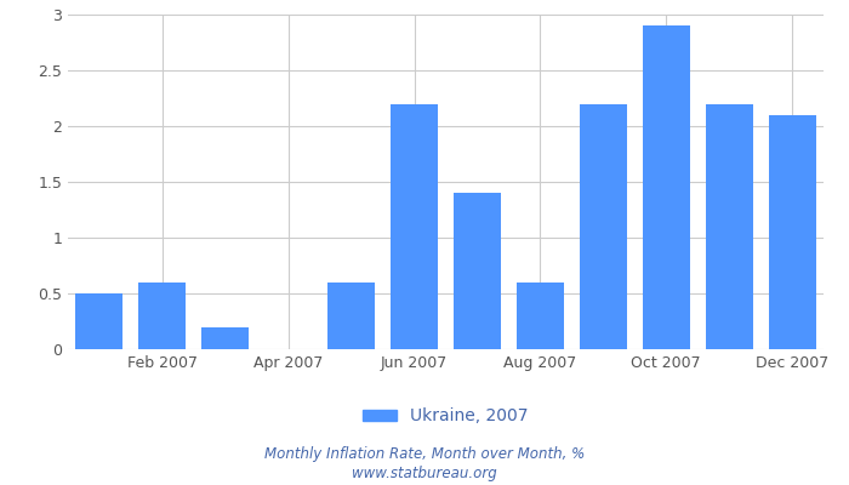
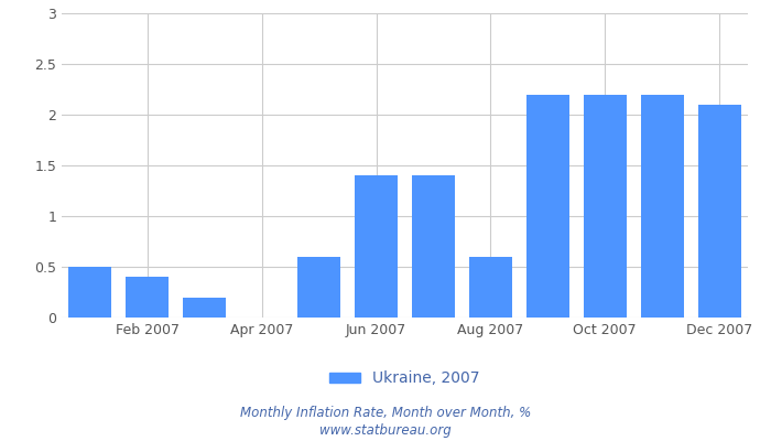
Feb 2007: 0.6 -> 0.4
Jun 2007: 2.2 -> 1.4
Oct 2007: 2.9 -> 2.2
